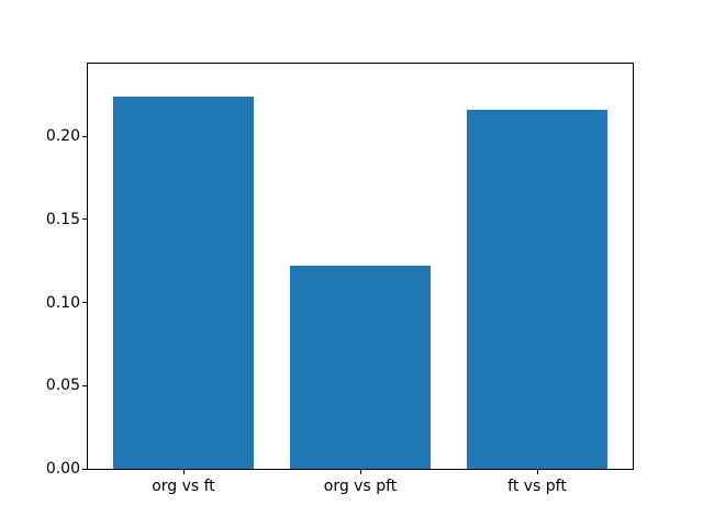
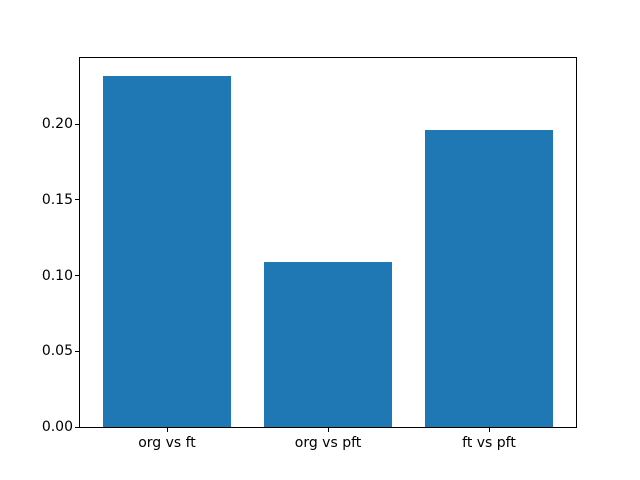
org vs ft: 0.224 -> 0.232
org vs pft: 0.122 -> 0.109
ft vs pft: 0.216 -> 0.196
